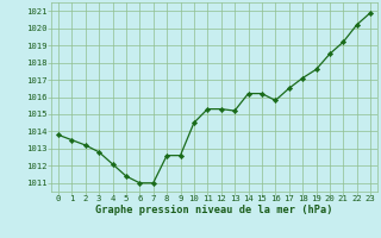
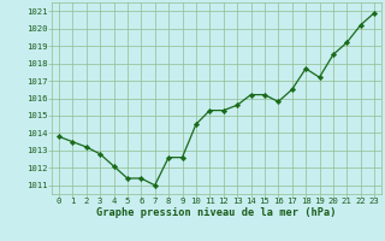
6: 1011.0 -> 1011.4
13: 1015.2 -> 1015.6
18: 1017.1 -> 1017.7
19: 1017.6 -> 1017.2
